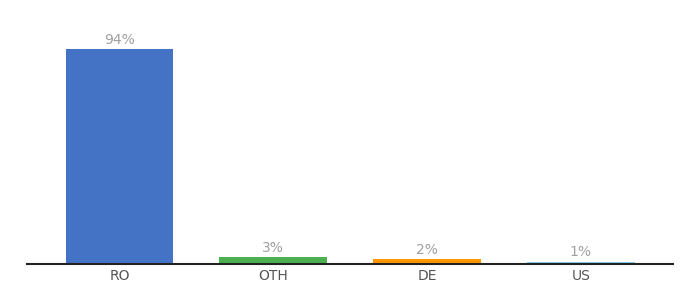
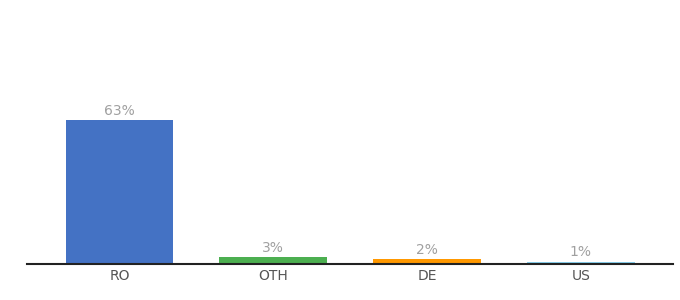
RO: 94% -> 63%
